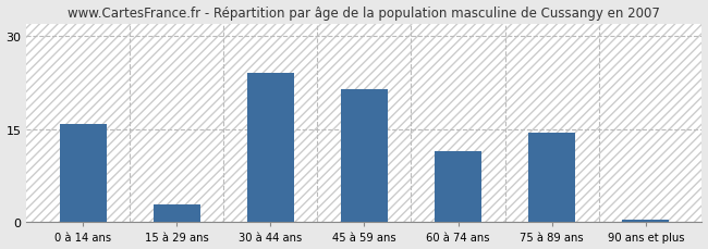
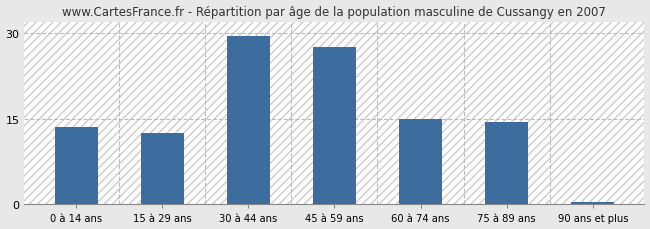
0 à 14 ans: 15.8 -> 13.5
15 à 29 ans: 2.8 -> 12.5
30 à 44 ans: 24.0 -> 29.5
45 à 59 ans: 21.4 -> 27.5
60 à 74 ans: 11.4 -> 15.0
